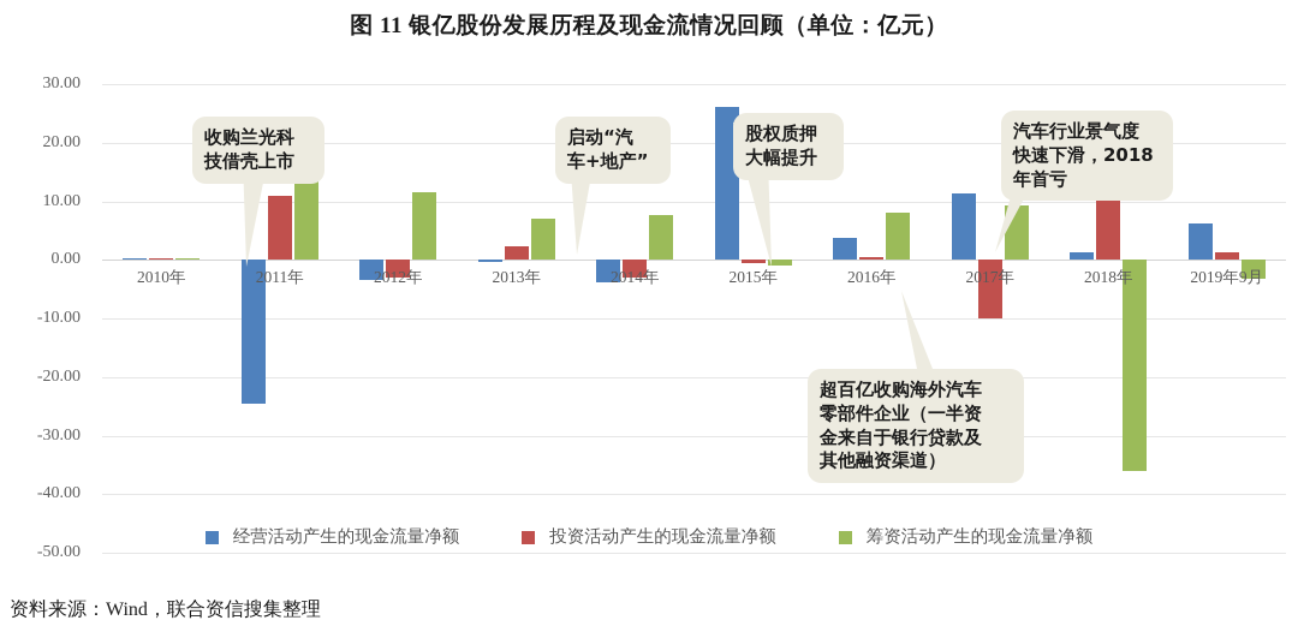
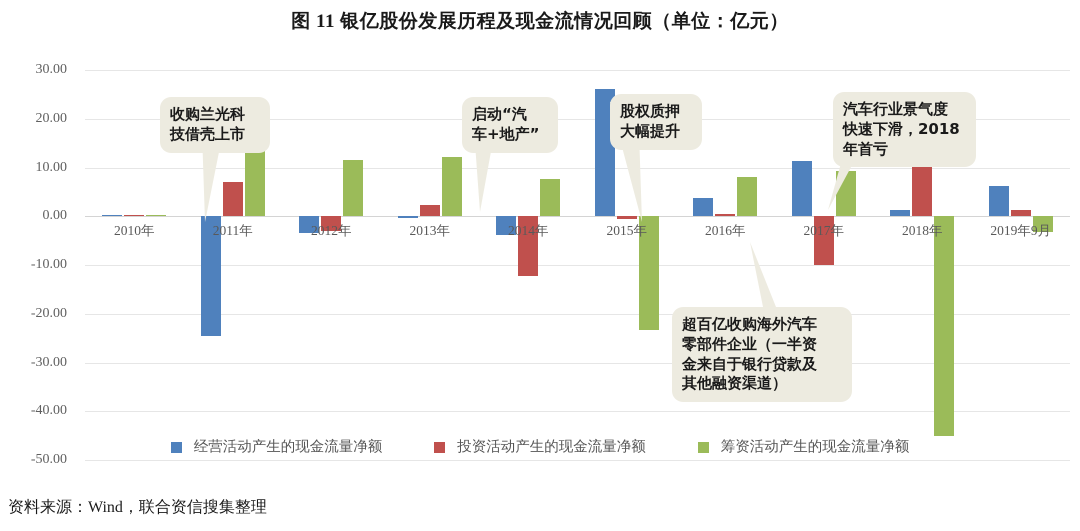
投资活动产生的现金流量净额/2011年: 11 -> 7
筹资活动产生的现金流量净额/2011年: 23 -> 18
筹资活动产生的现金流量净额/2013年: 7 -> 12
投资活动产生的现金流量净额/2014年: -3 -> -12
筹资活动产生的现金流量净额/2015年: -1 -> -23
筹资活动产生的现金流量净额/2018年: -36 -> -45
